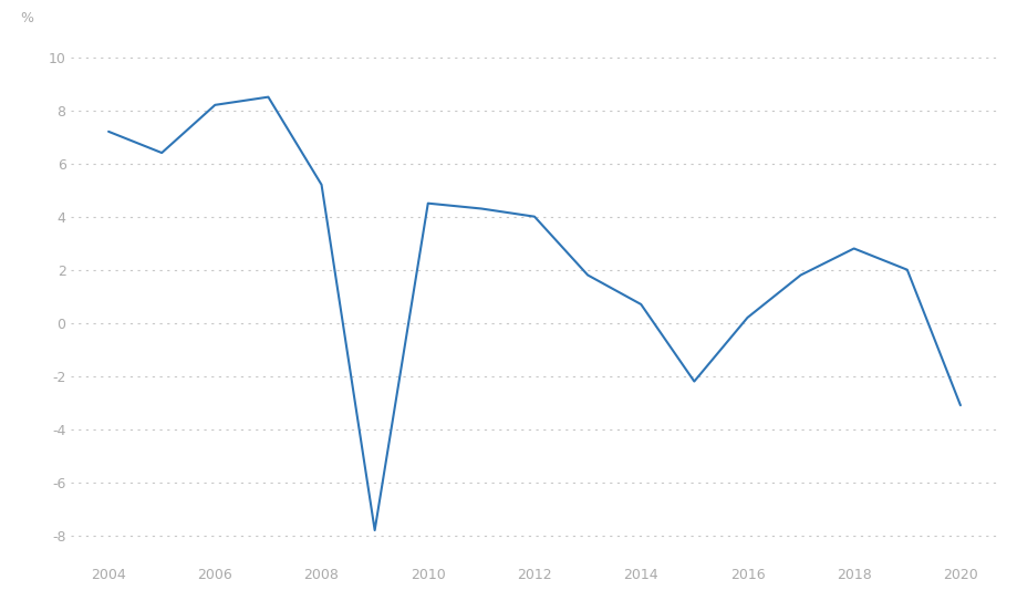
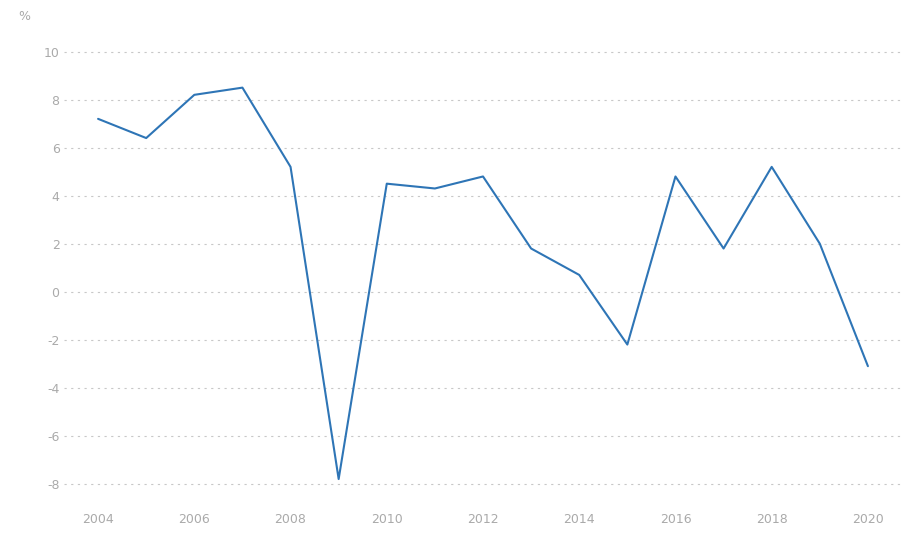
2012: 4.0 -> 4.8
2016: 0.2 -> 4.8
2018: 2.8 -> 5.2
